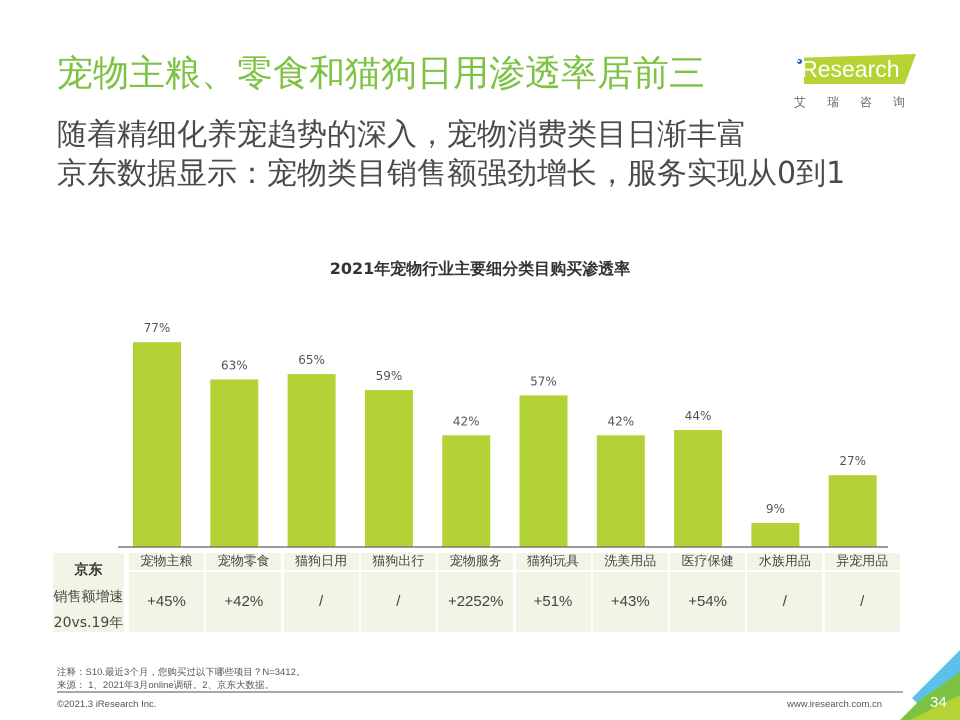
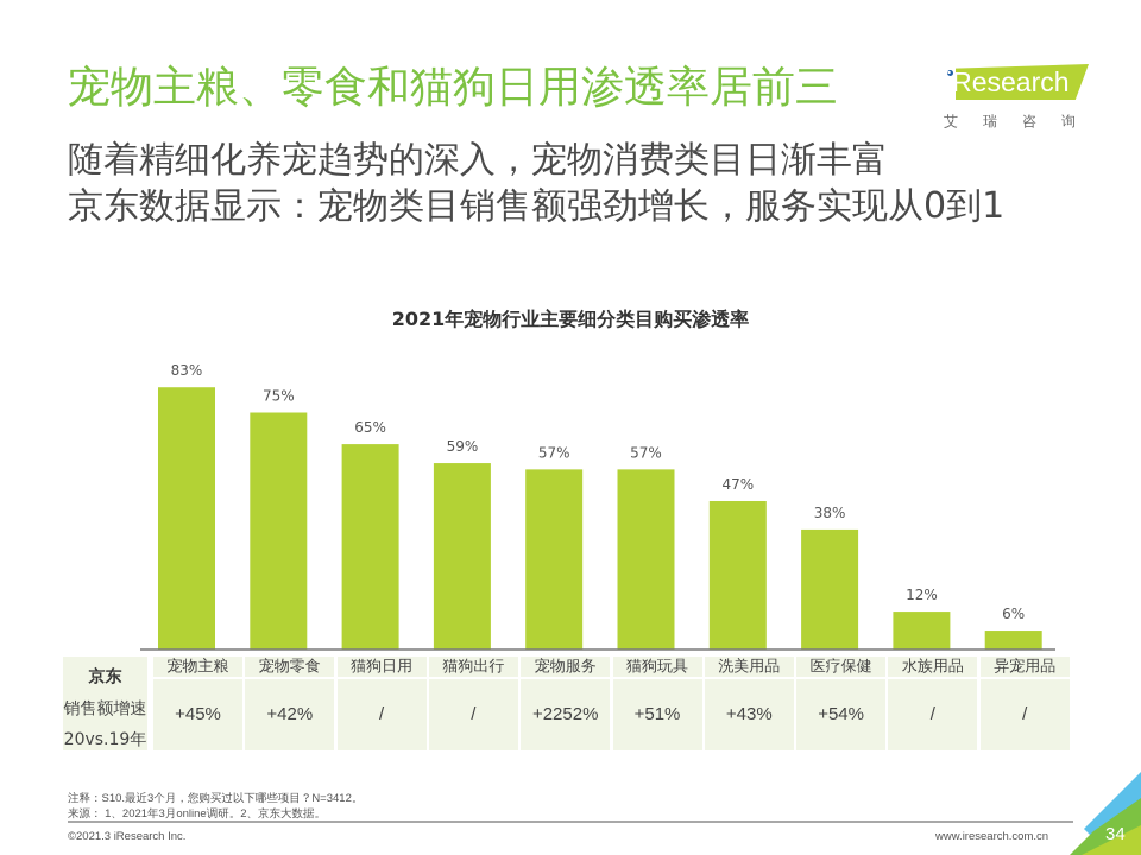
宠物主粮: 77% -> 83%
宠物零食: 63% -> 75%
宠物服务: 42% -> 57%
洗美用品: 42% -> 47%
医疗保健: 44% -> 38%
水族用品: 9% -> 12%
异宠用品: 27% -> 6%
